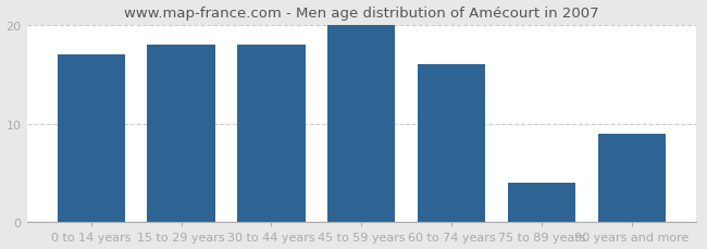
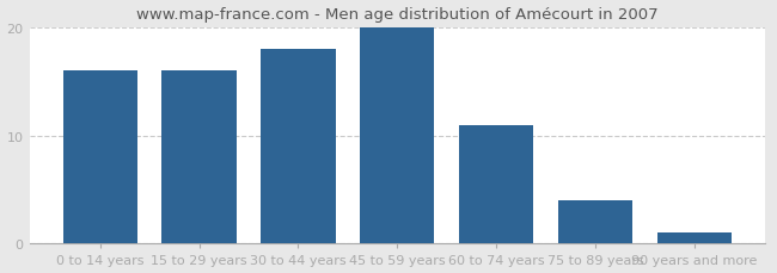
0 to 14 years: 17 -> 16
15 to 29 years: 18 -> 16
60 to 74 years: 16 -> 11
90 years and more: 9 -> 1
